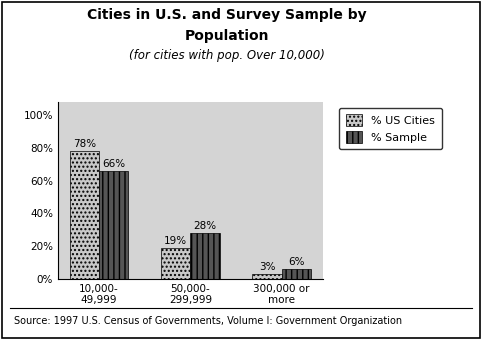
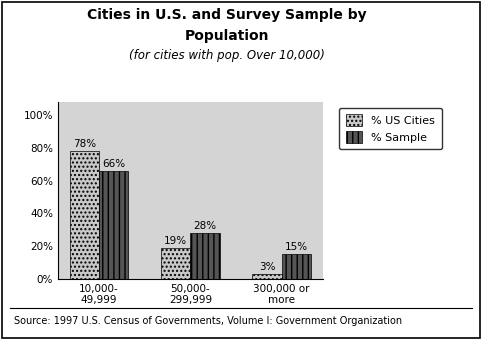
% Sample/300,000 or more: 6% -> 15%
